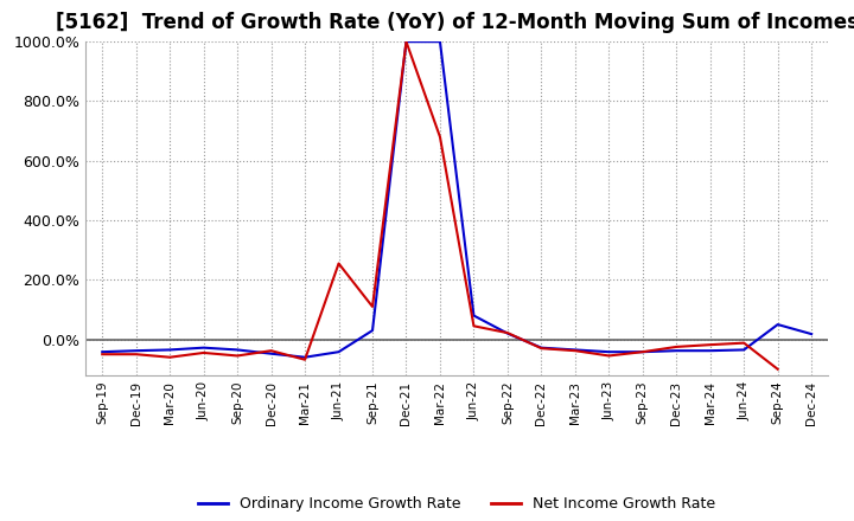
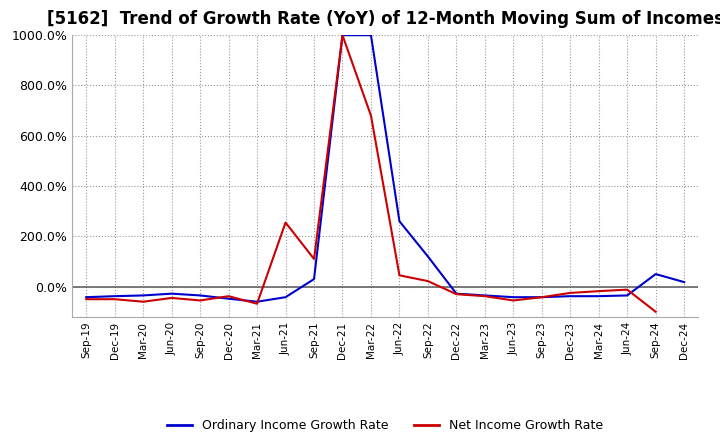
Ordinary Income Growth Rate/Jun-22: 80% -> 260%
Ordinary Income Growth Rate/Sep-22: 20% -> 120%
